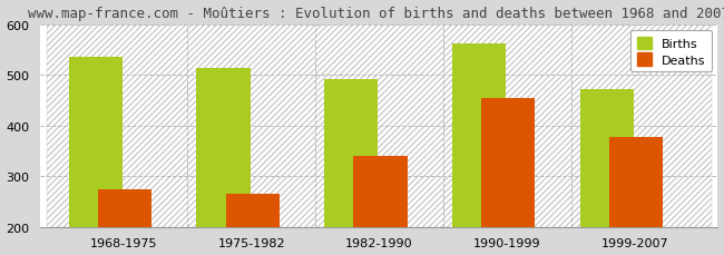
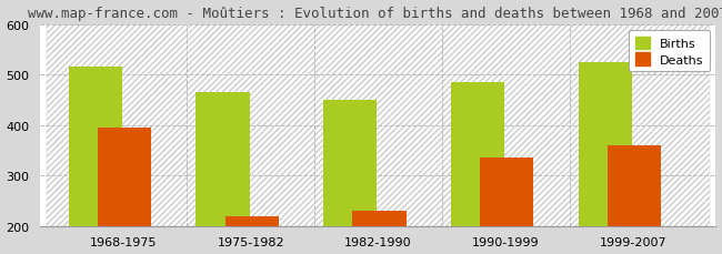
Births/1968-1975: 535 -> 515
Deaths/1968-1975: 275 -> 395
Births/1975-1982: 513 -> 465
Deaths/1975-1982: 265 -> 220
Births/1982-1990: 492 -> 450
Deaths/1982-1990: 340 -> 230
Births/1990-1999: 562 -> 485
Deaths/1990-1999: 453 -> 335
Births/1999-2007: 472 -> 525
Deaths/1999-2007: 378 -> 360
